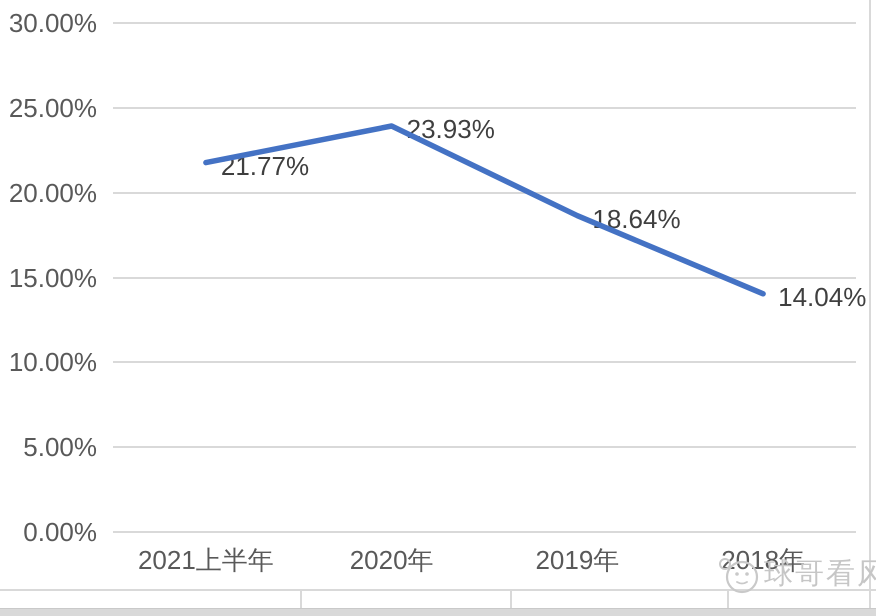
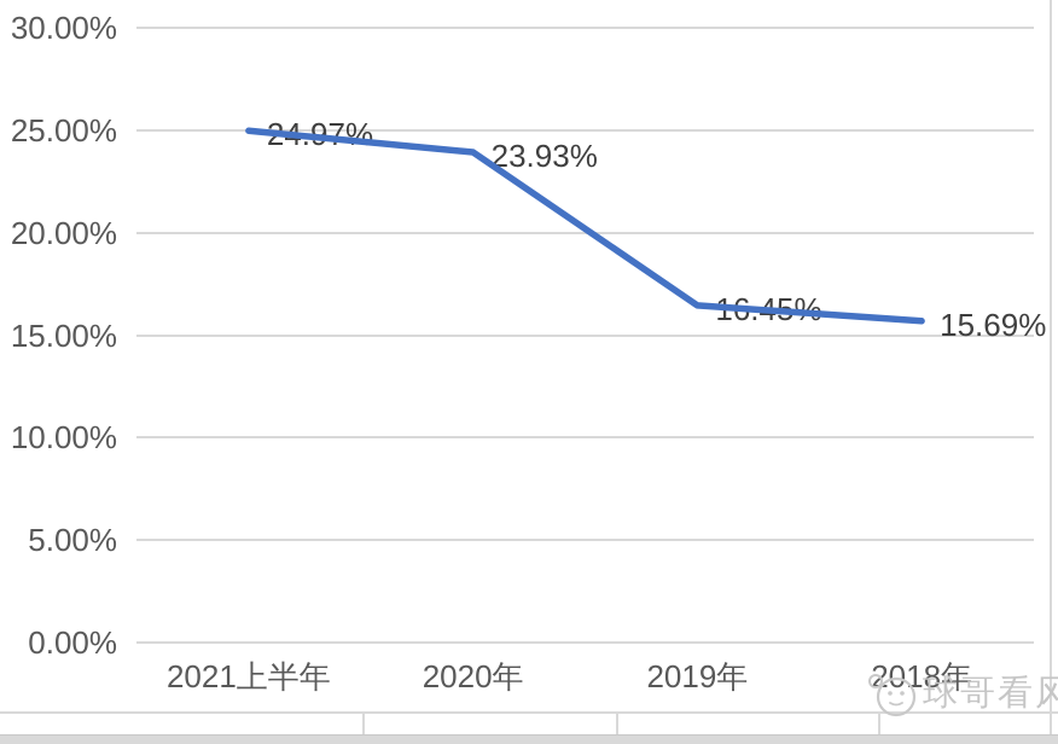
2021上半年: 21.77% -> 24.97%
2019年: 18.64% -> 16.45%
2018年: 14.04% -> 15.69%
